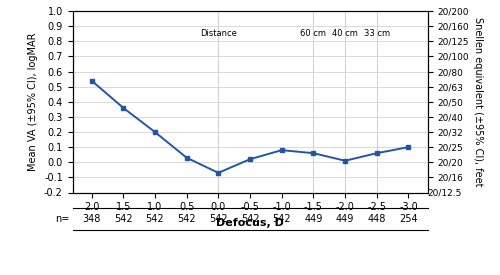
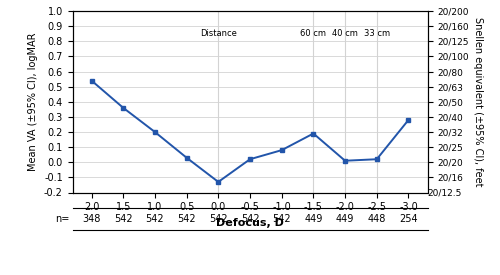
0.0: -0.07 -> -0.13
-1.5: 0.06 -> 0.19
-2.5: 0.06 -> 0.02
-3.0: 0.10 -> 0.28
